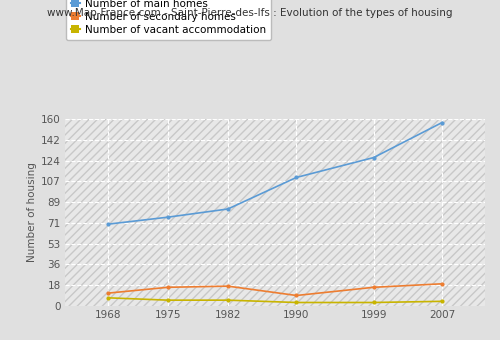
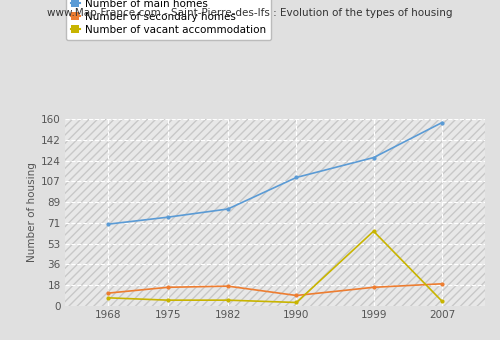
Number of vacant accommodation/1999: 3 -> 64
